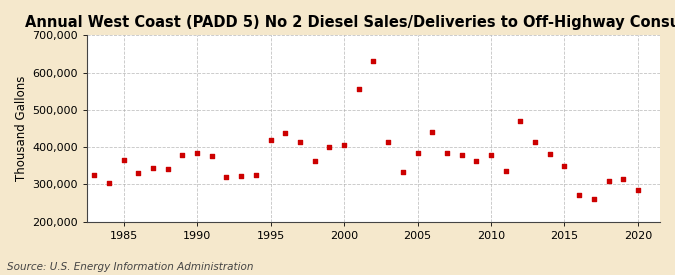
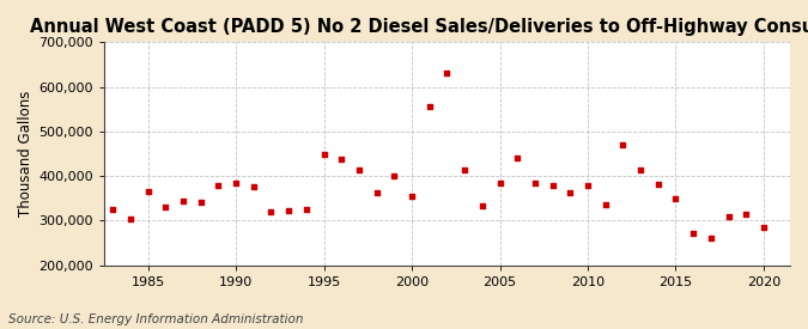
1995: 420,000 -> 450,000
2000: 405,000 -> 355,000
